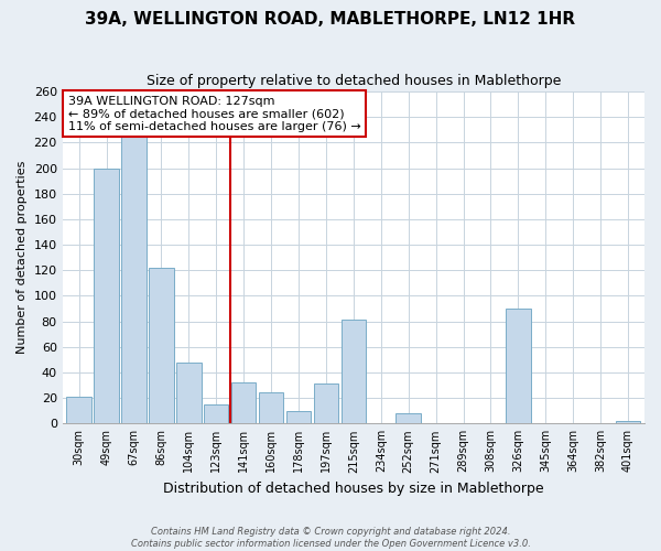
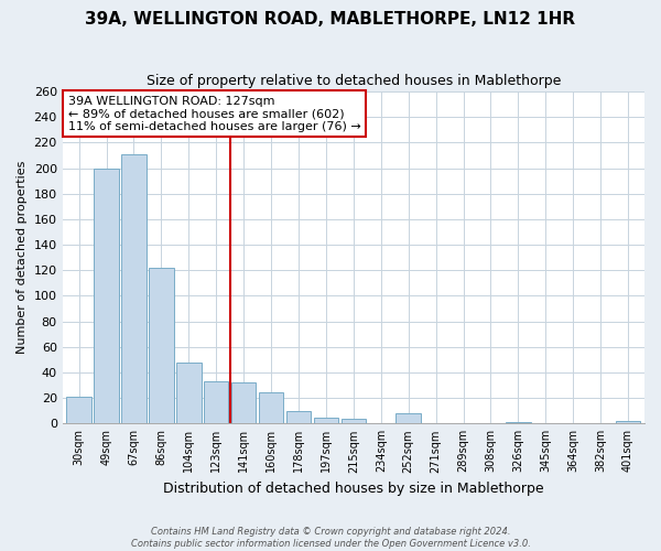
67sqm: 227 -> 211
123sqm: 15 -> 33
197sqm: 31 -> 5
215sqm: 81 -> 4
326sqm: 90 -> 1
